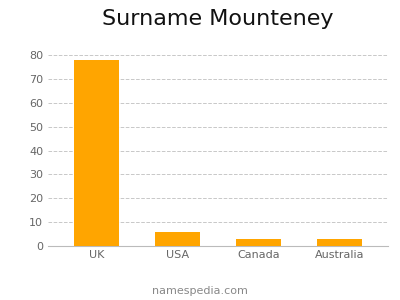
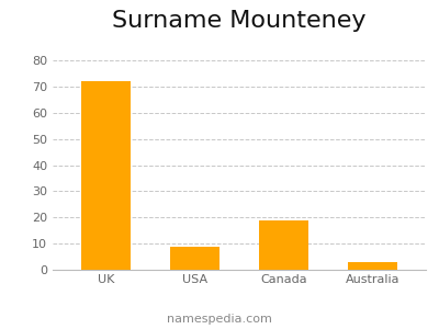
UK: 78 -> 72
USA: 6 -> 9
Canada: 3 -> 19
